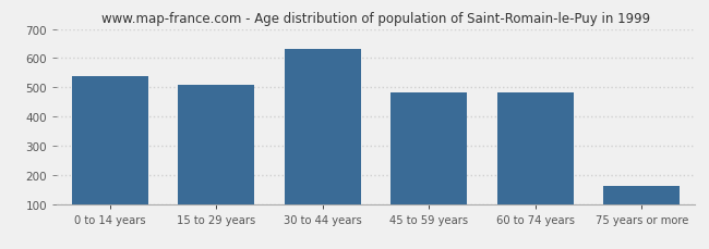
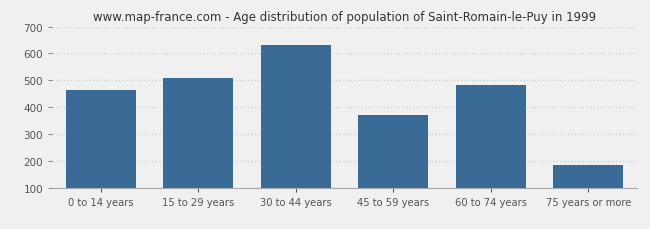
0 to 14 years: 537 -> 465
45 to 59 years: 484 -> 370
75 years or more: 162 -> 185
